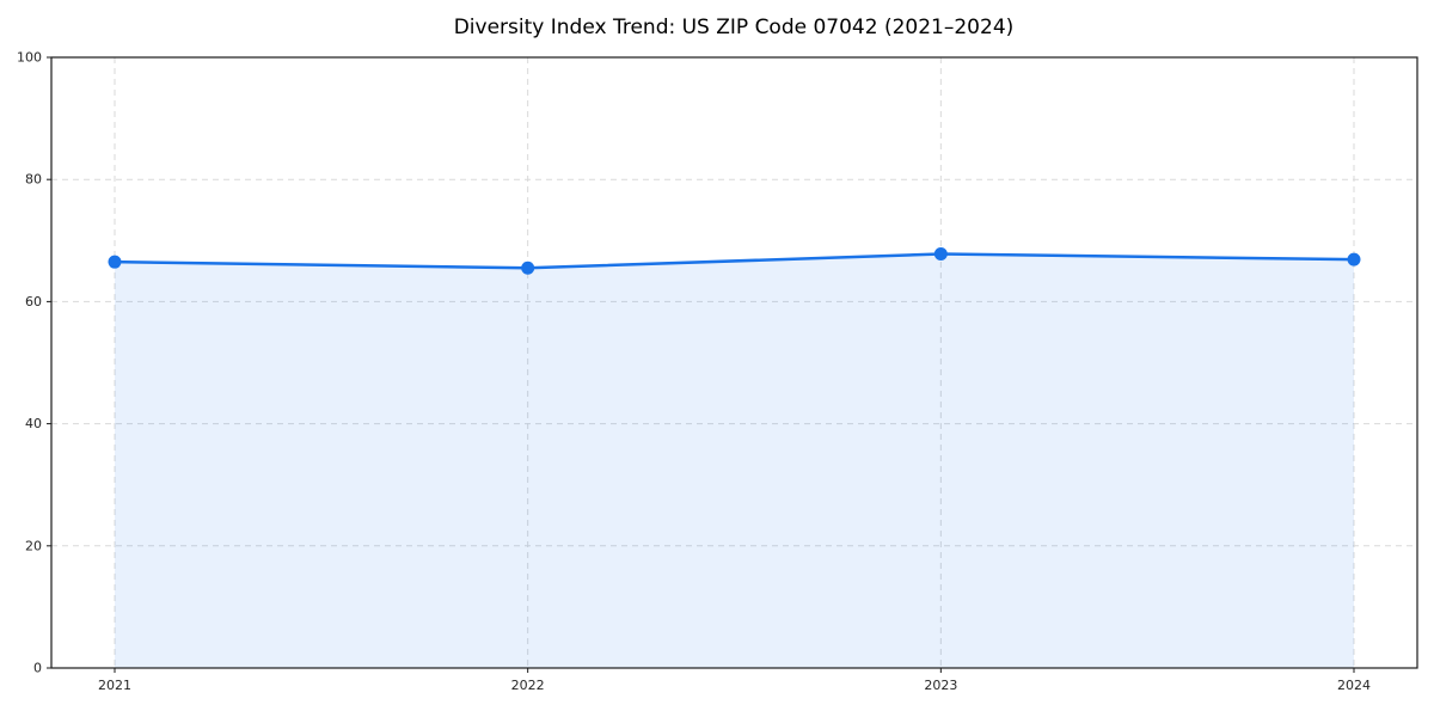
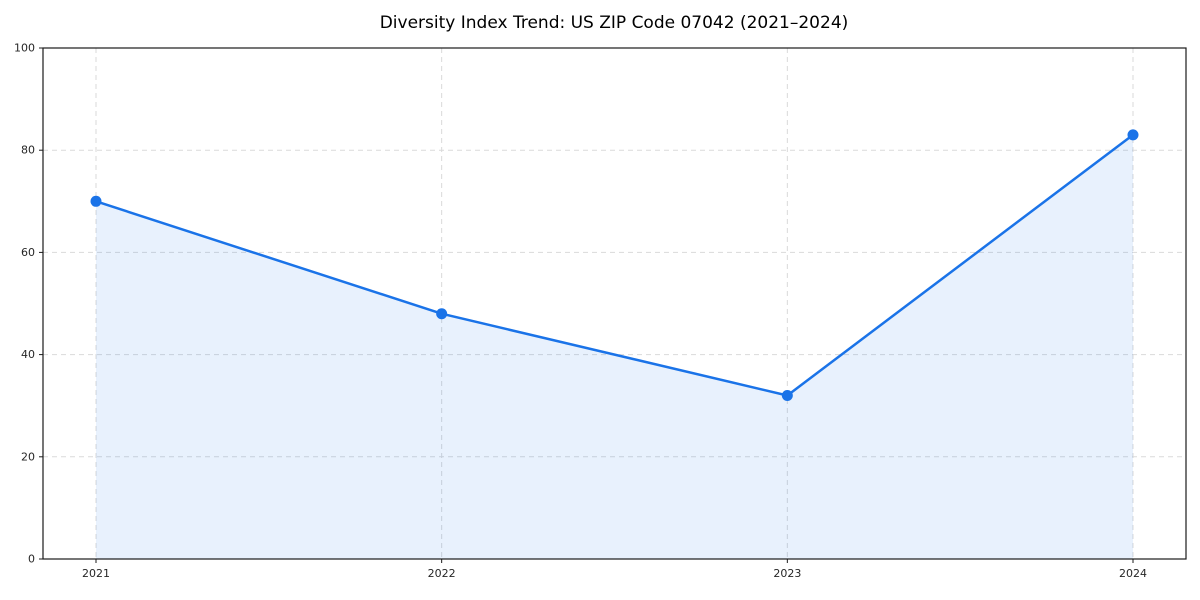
2021: 66 -> 70
2022: 66 -> 48
2023: 68 -> 32
2024: 67 -> 83
